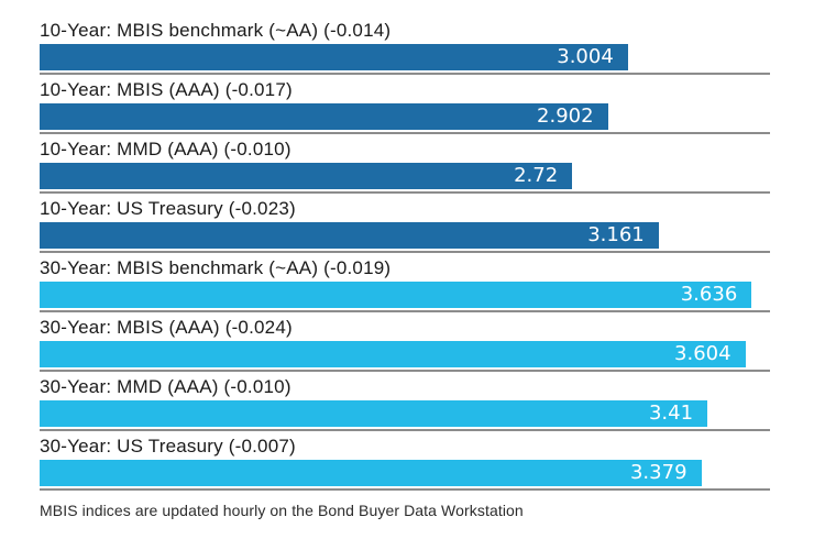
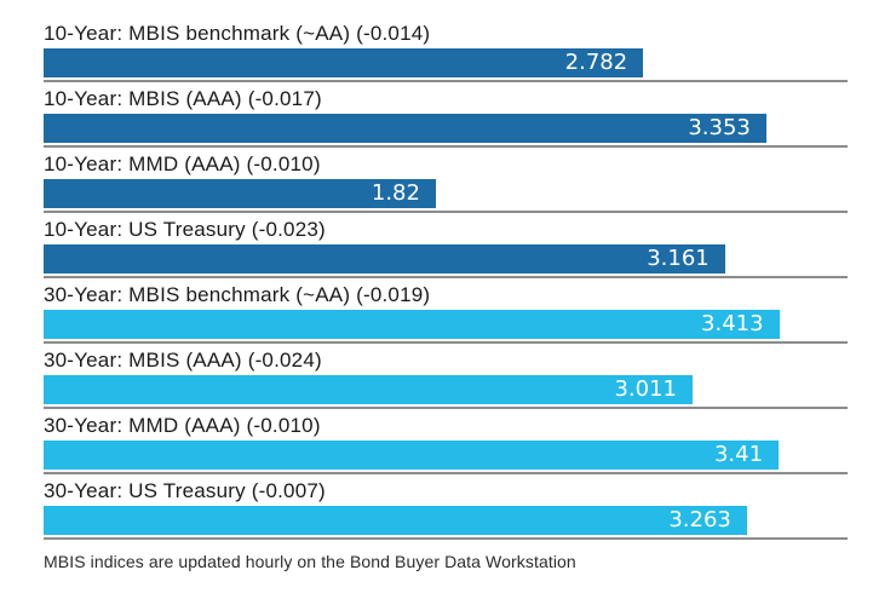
10-Year: MBIS benchmark (~AA) (-0.014): 3.004 -> 2.782
10-Year: MBIS (AAA) (-0.017): 2.902 -> 3.353
10-Year: MMD (AAA) (-0.010): 2.72 -> 1.82
30-Year: MBIS benchmark (~AA) (-0.019): 3.636 -> 3.413
30-Year: MBIS (AAA) (-0.024): 3.604 -> 3.011
30-Year: US Treasury (-0.007): 3.379 -> 3.263
